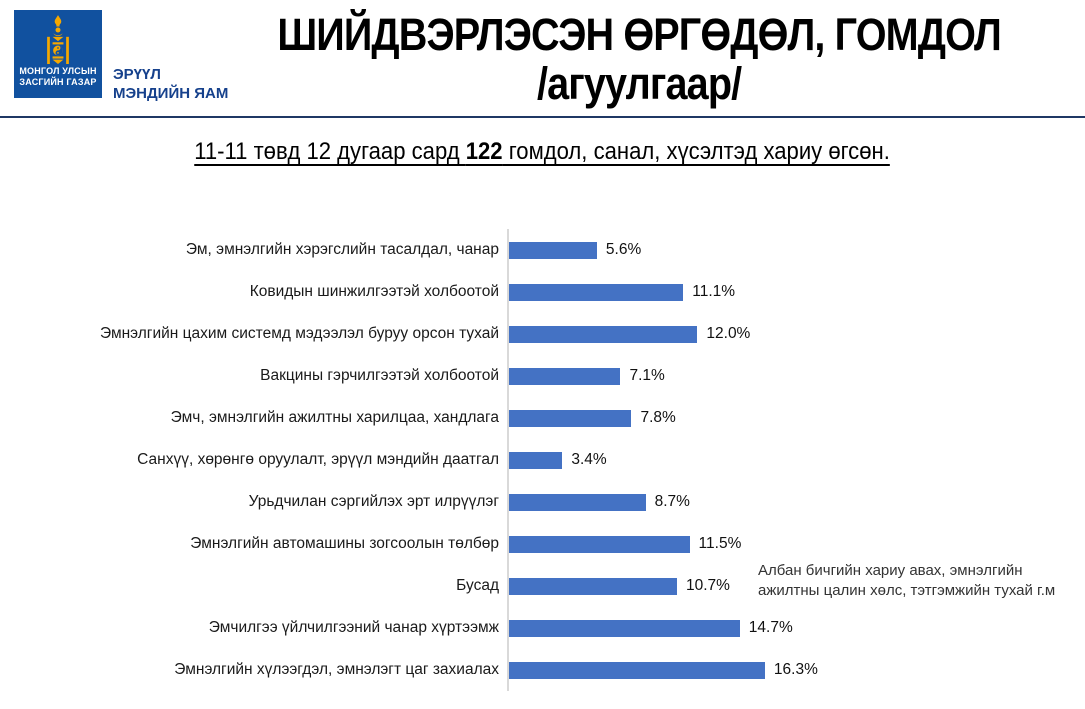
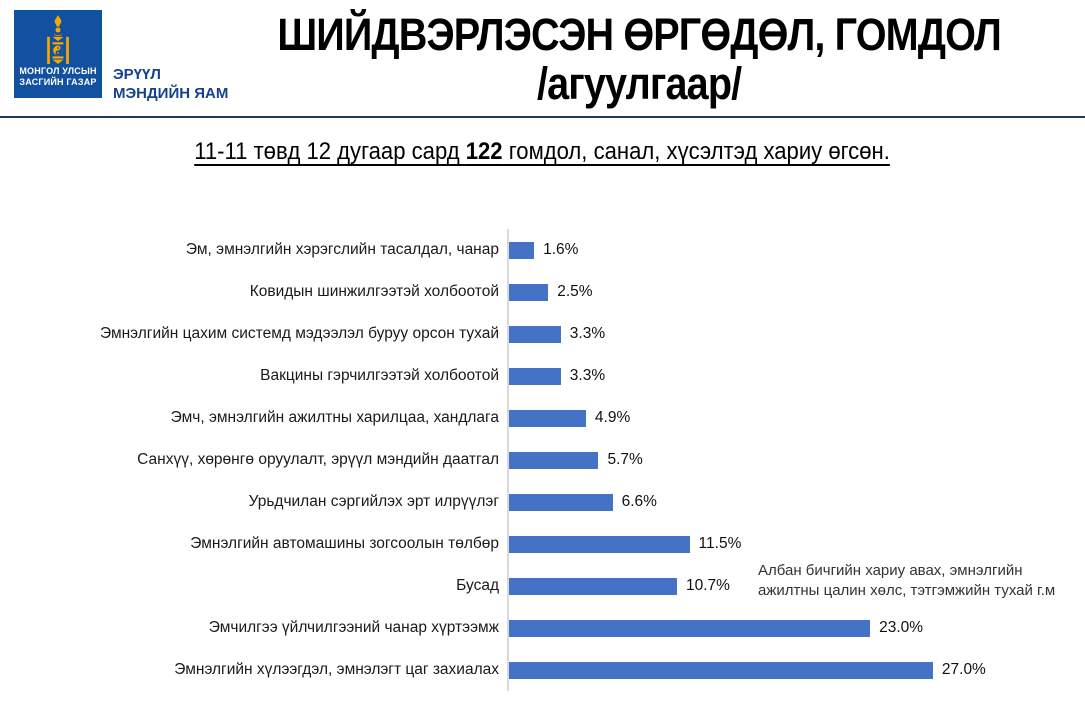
Эм, эмнэлгийн хэрэгслийн тасалдал, чанар: 5.6% -> 1.6%
Ковидын шинжилгээтэй холбоотой: 11.1% -> 2.5%
Эмнэлгийн цахим системд мэдээлэл буруу орсон тухай: 12.0% -> 3.3%
Вакцины гэрчилгээтэй холбоотой: 7.1% -> 3.3%
Эмч, эмнэлгийн ажилтны харилцаа, хандлага: 7.8% -> 4.9%
Санхүү, хөрөнгө оруулалт, эрүүл мэндийн даатгал: 3.4% -> 5.7%
Урьдчилан сэргийлэх эрт илрүүлэг: 8.7% -> 6.6%
Эмчилгээ үйлчилгээний чанар хүртээмж: 14.7% -> 23.0%
Эмнэлгийн хүлээгдэл, эмнэлэгт цаг захиалах: 16.3% -> 27.0%
